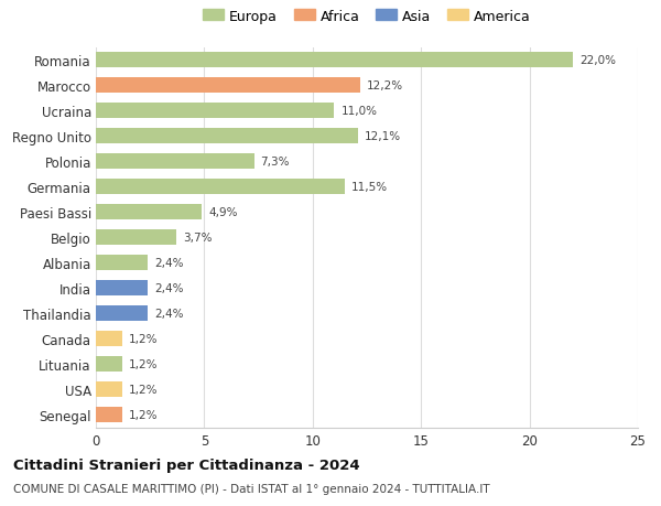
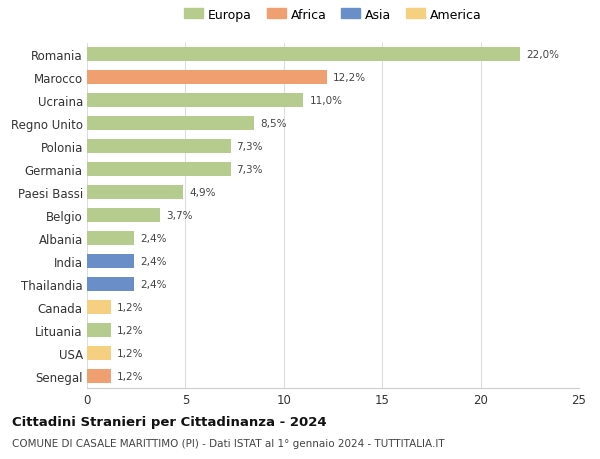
Regno Unito: 12,1% -> 8,5%
Germania: 11,5% -> 7,3%
